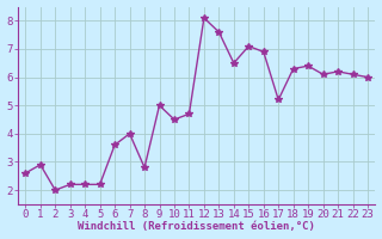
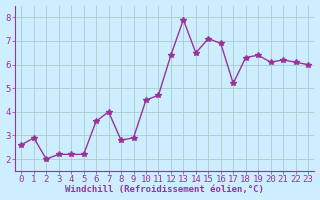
9: 5.0 -> 2.9
12: 8.1 -> 6.4
13: 7.6 -> 7.9
